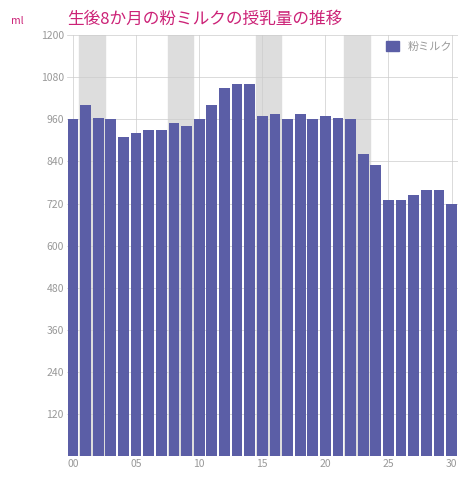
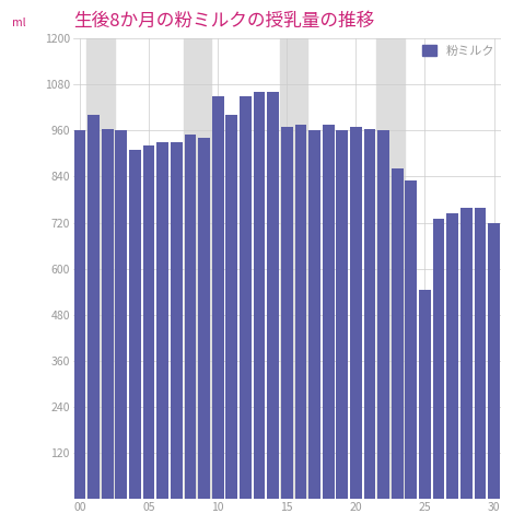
10: 960 -> 1050
25: 730 -> 545
